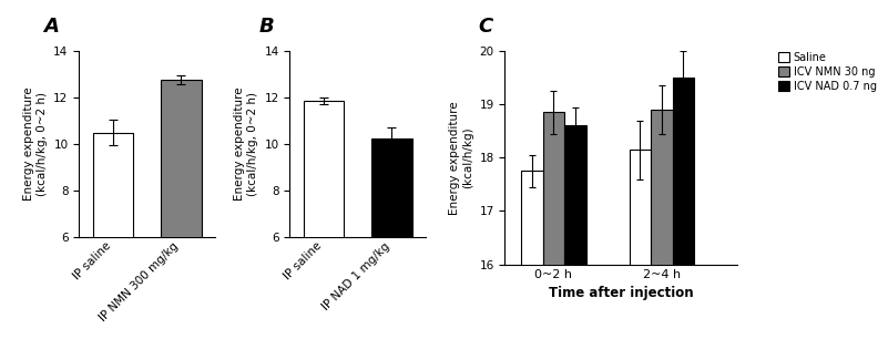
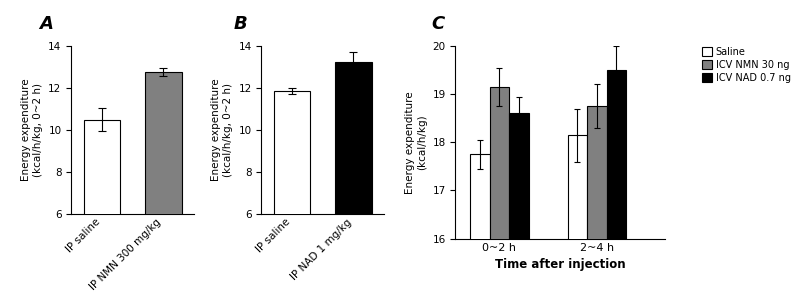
IP NAD 1 mg/kg: 10.25 -> 13.25
ICV NMN 30 ng/0~2 h: 18.85 -> 19.15
ICV NMN 30 ng/2~4 h: 18.90 -> 18.75
